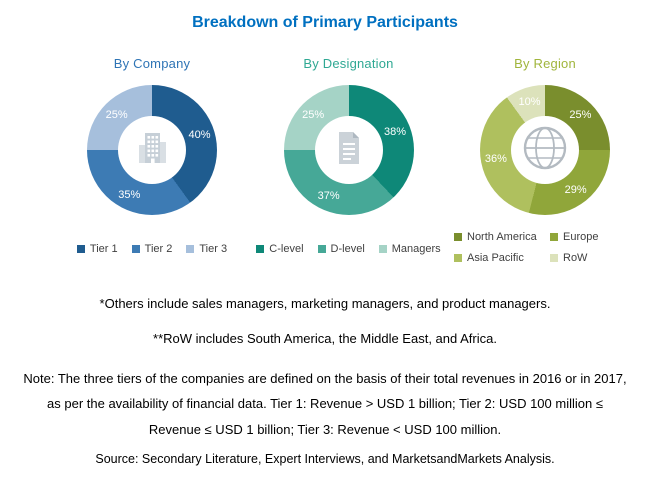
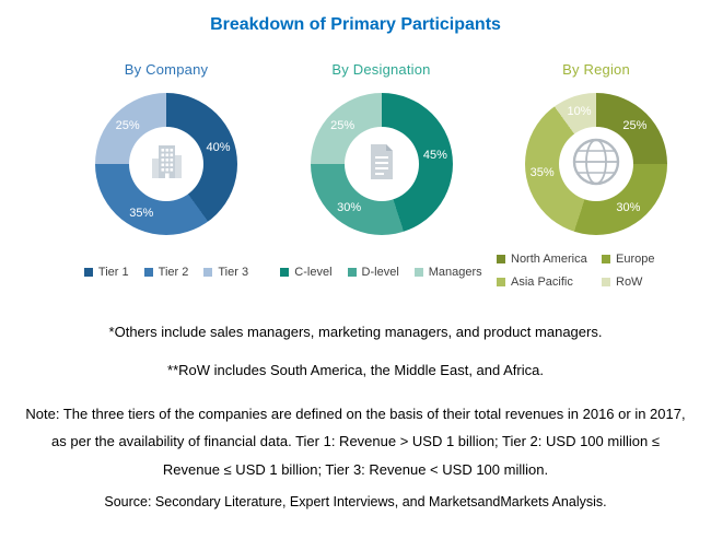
By Designation/C-level: 38% -> 45%
By Designation/D-level: 37% -> 30%
By Region/Europe: 29% -> 30%
By Region/Asia Pacific: 36% -> 35%
